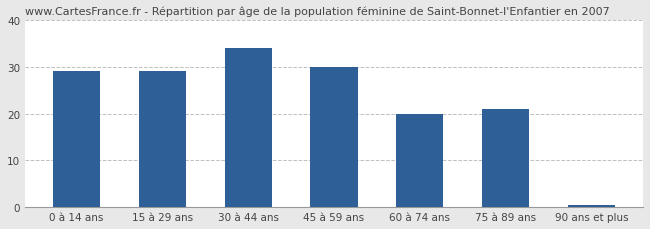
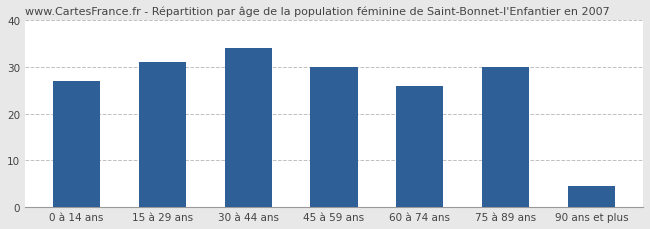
0 à 14 ans: 29.0 -> 27.0
15 à 29 ans: 29.0 -> 31.0
60 à 74 ans: 20.0 -> 26.0
75 à 89 ans: 21.0 -> 30.0
90 ans et plus: 0.5 -> 4.5
